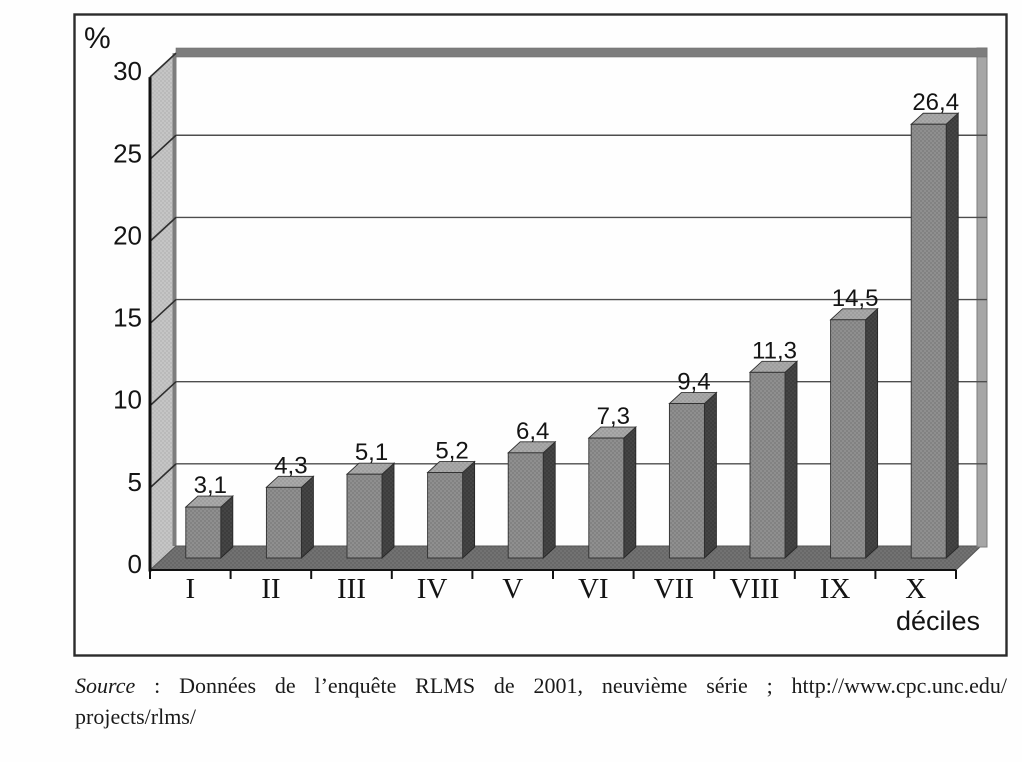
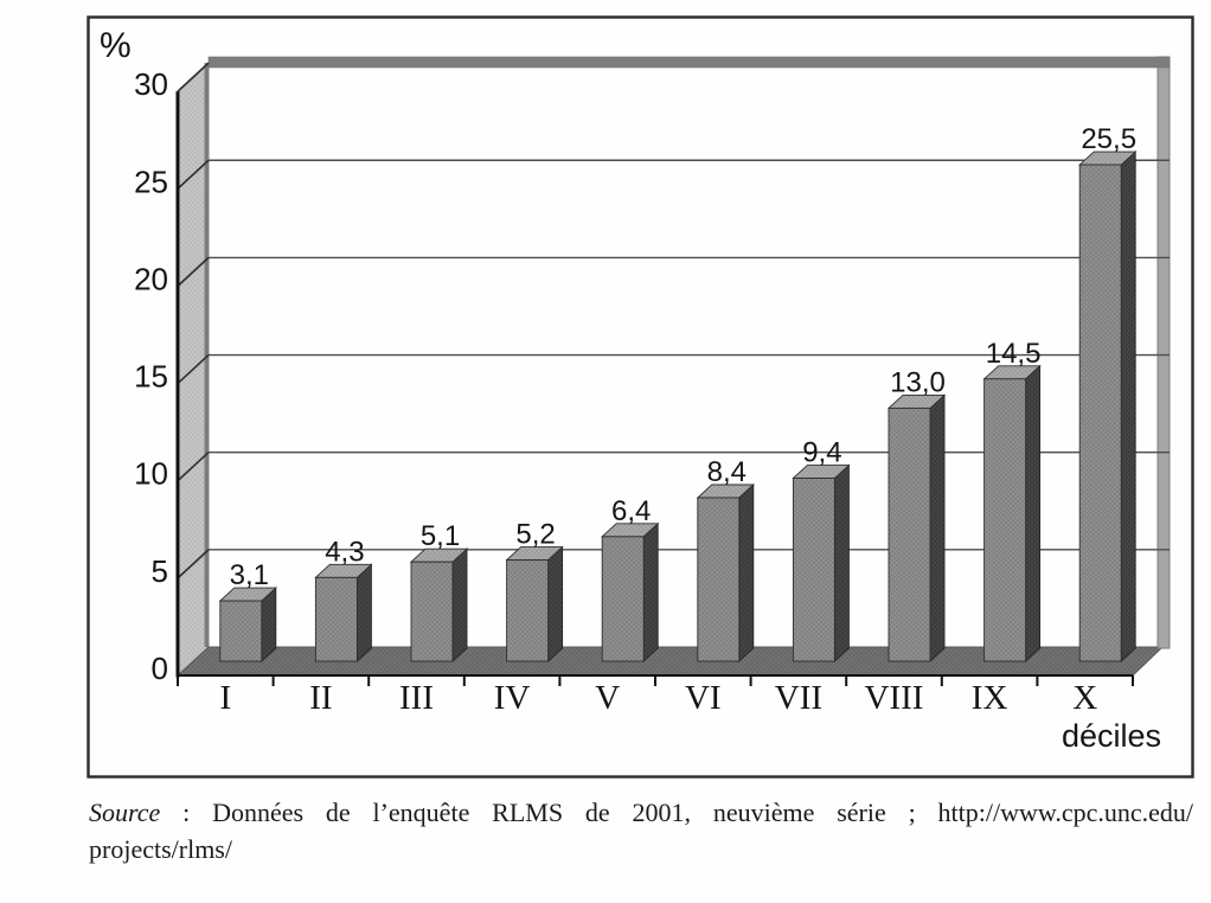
VI: 7,3 -> 8,4
VIII: 11,3 -> 13,0
X: 26,4 -> 25,5
